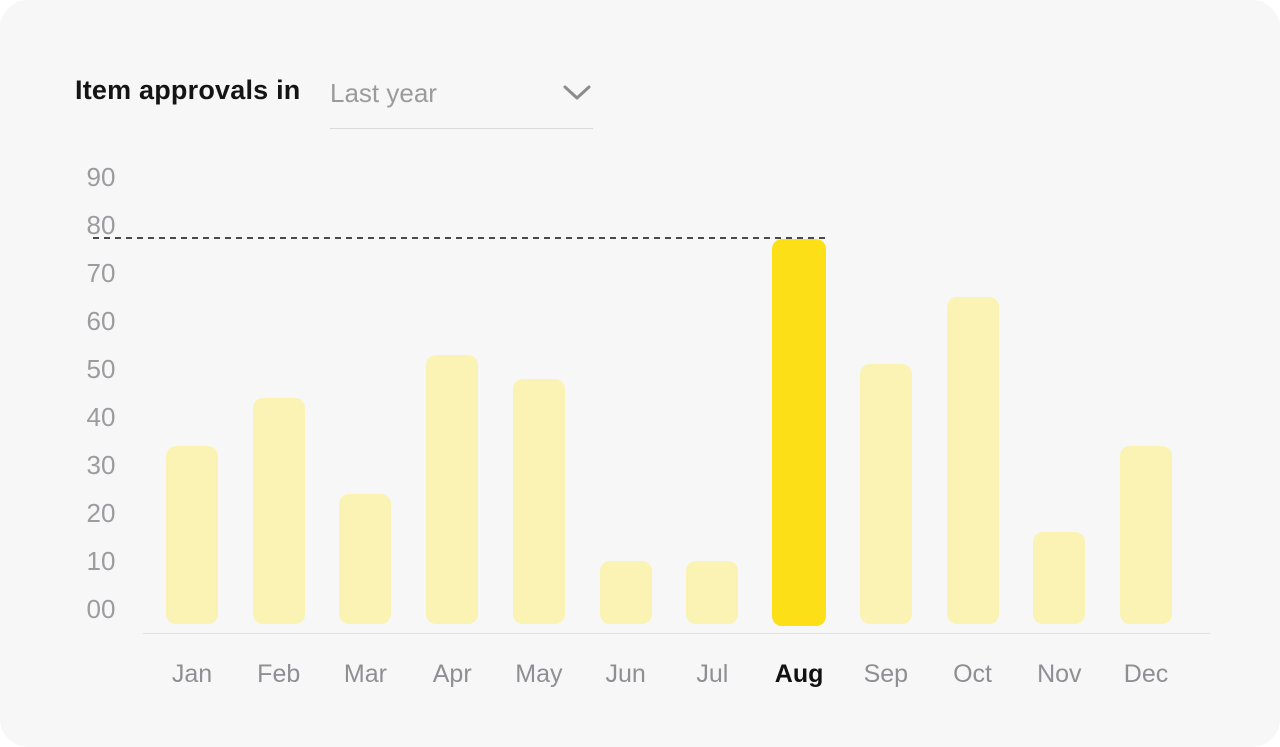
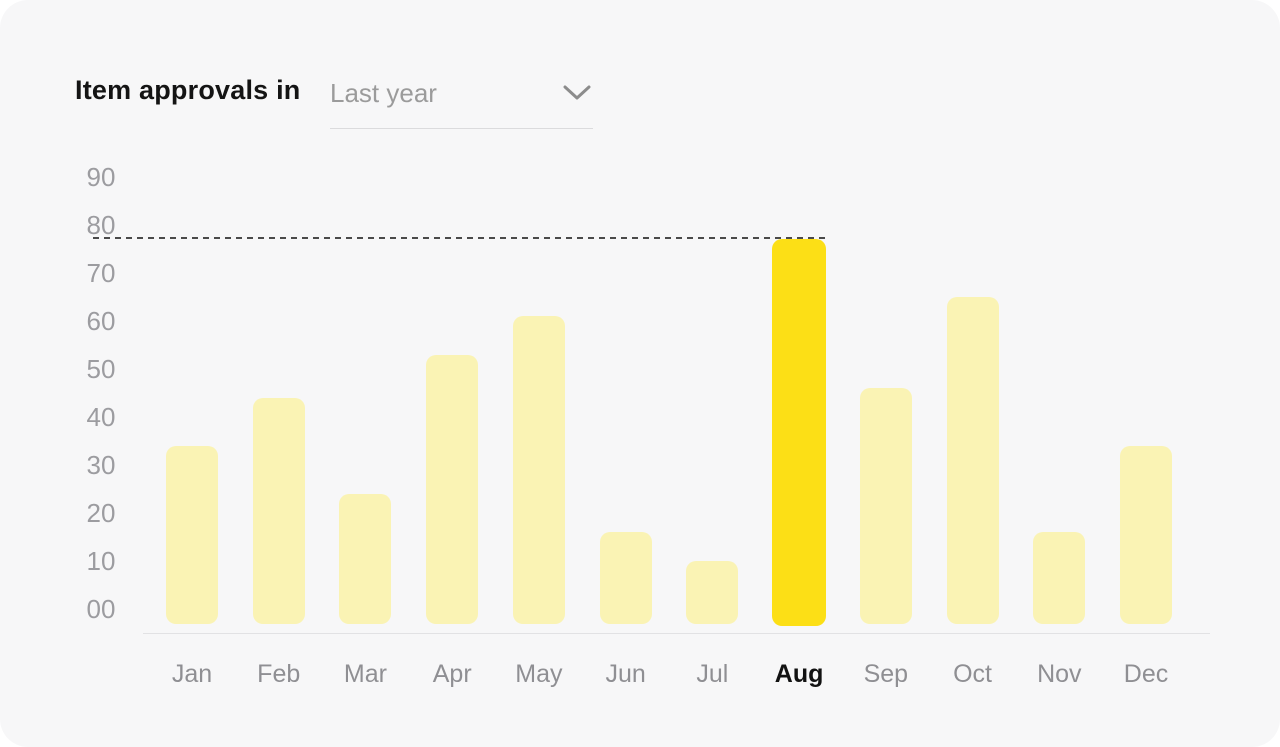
May: 48 -> 61
Jun: 10 -> 16
Sep: 51 -> 46
